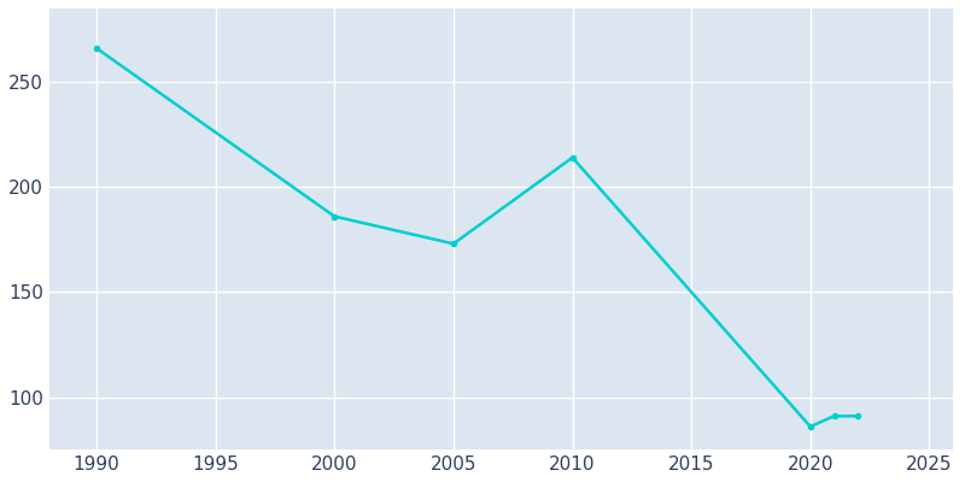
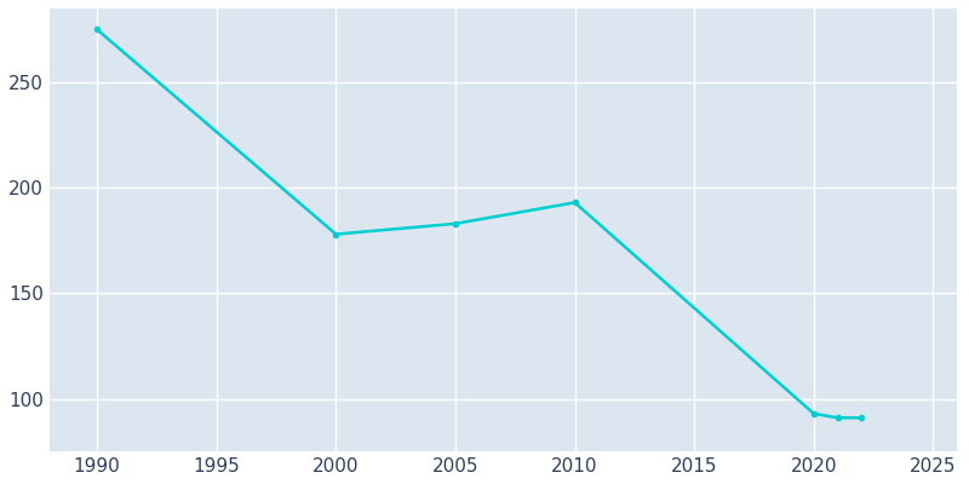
1990: 266 -> 275
2000: 186 -> 178
2005: 173 -> 183
2010: 214 -> 193
2020: 86 -> 93
